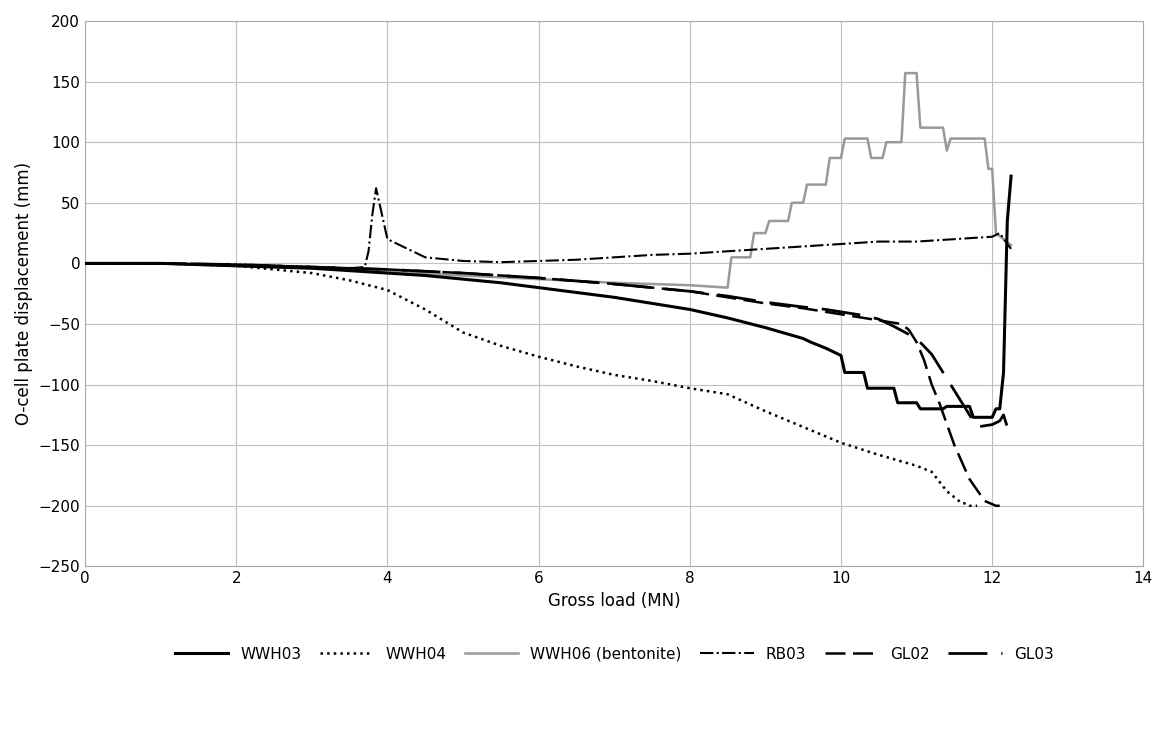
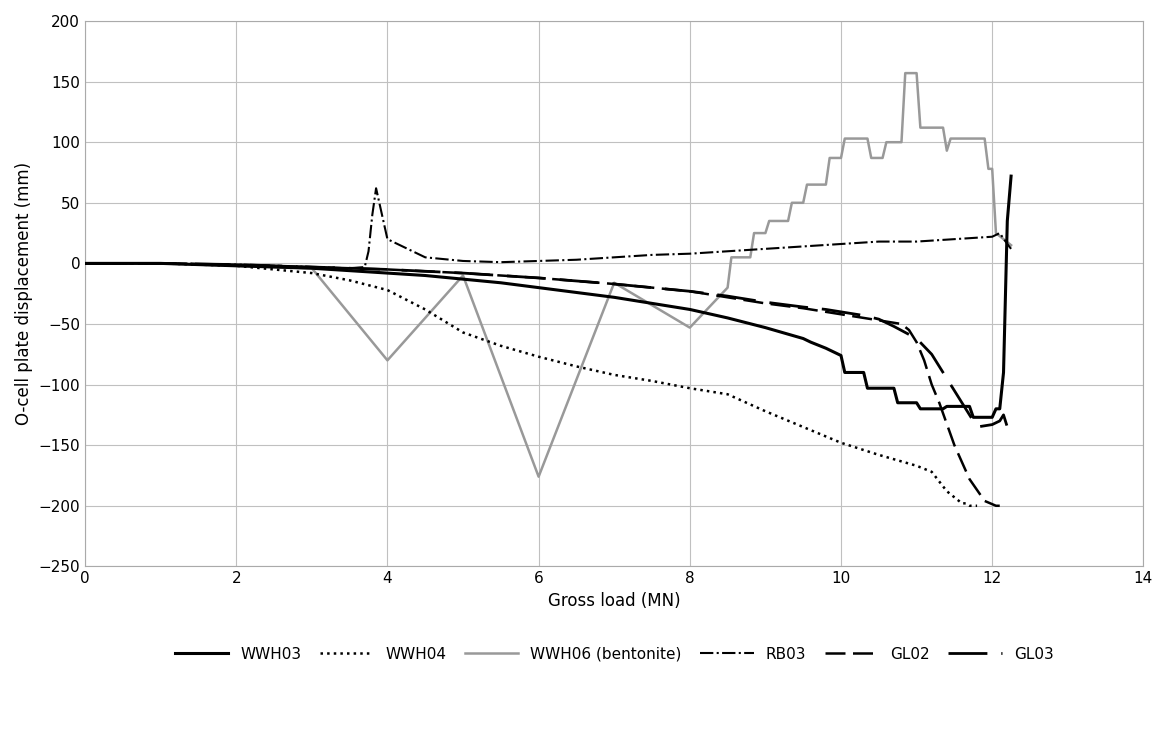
WWH06 (bentonite)/4: -7 -> -80
WWH06 (bentonite)/6: -13 -> -176
WWH06 (bentonite)/8: -18 -> -53
